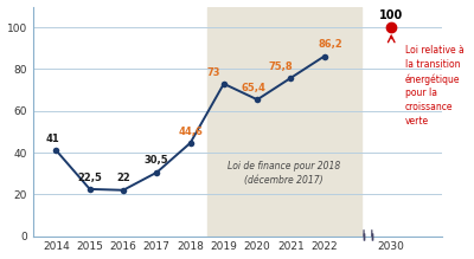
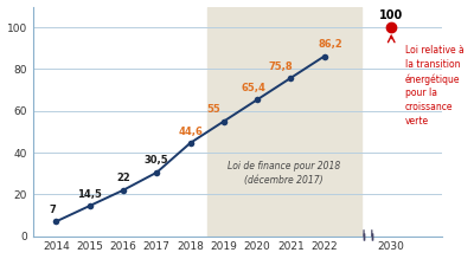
2014: 41 -> 7
2015: 22,5 -> 14,5
2019: 73 -> 55
